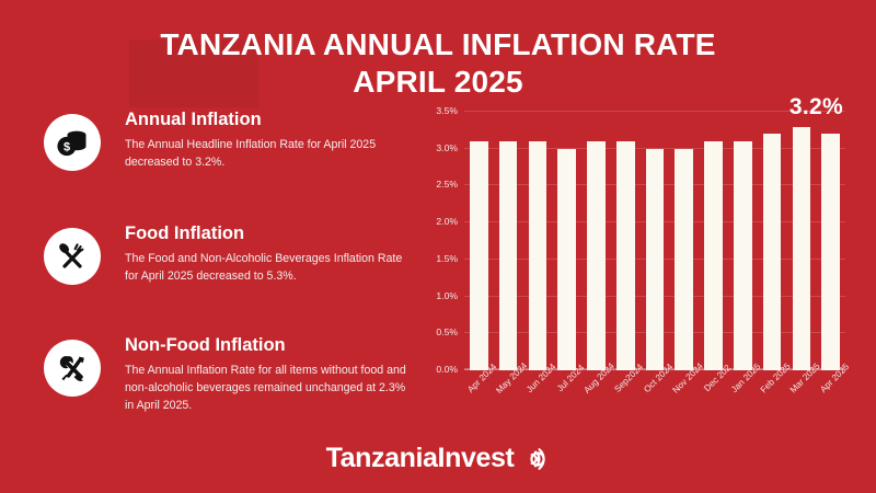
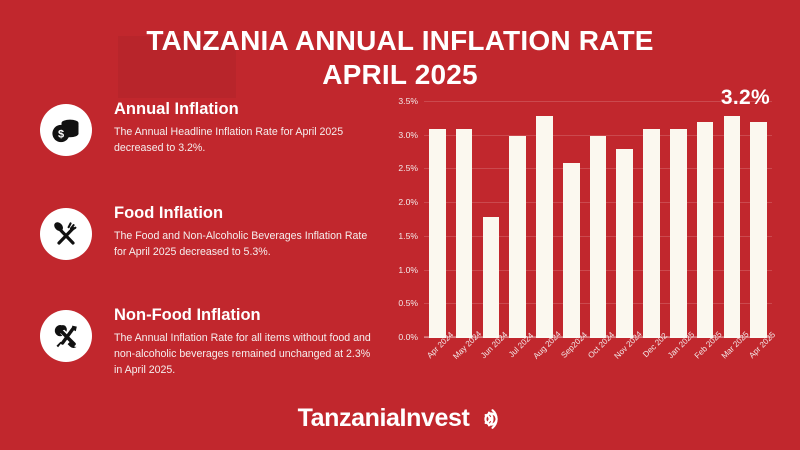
Jun 2024: 3.1% -> 1.8%
Aug 2024: 3.1% -> 3.3%
Sep2024: 3.1% -> 2.6%
Nov 2024: 3.0% -> 2.8%
